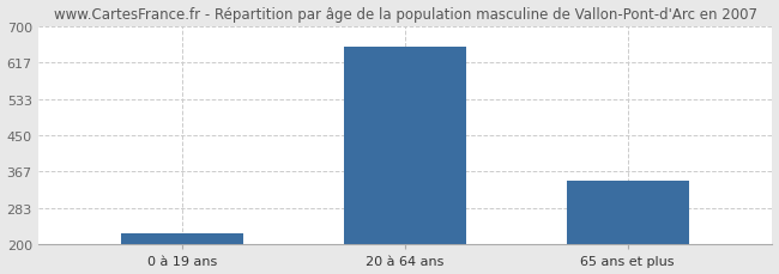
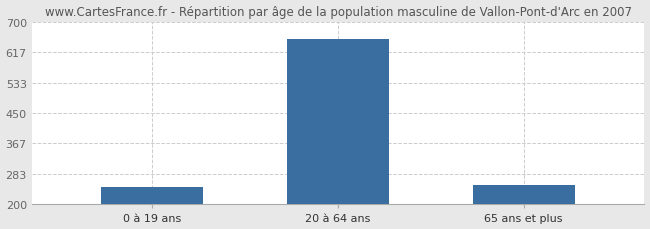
0 à 19 ans: 225 -> 247
65 ans et plus: 345 -> 252
